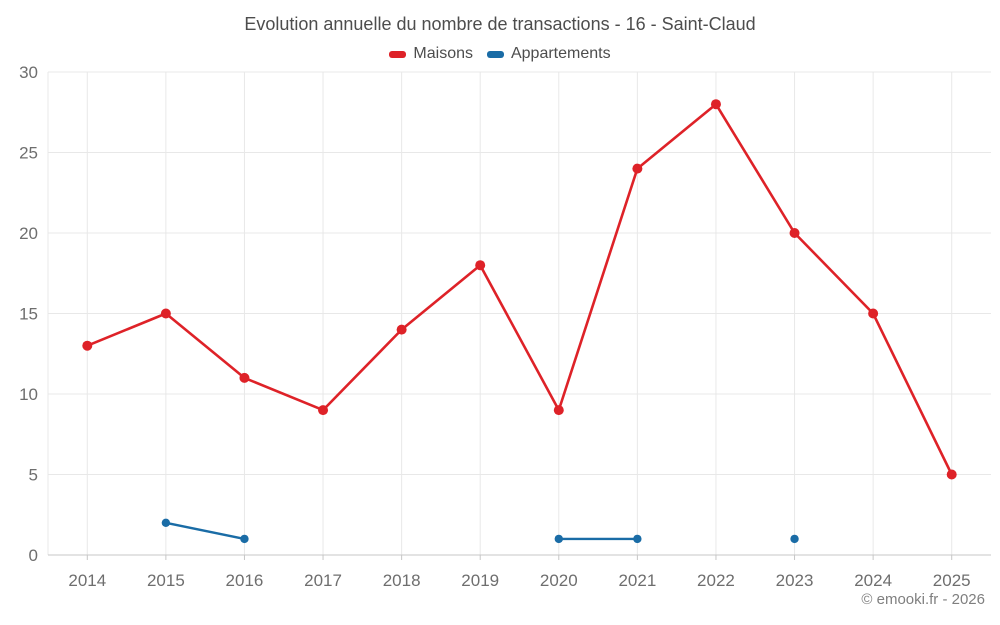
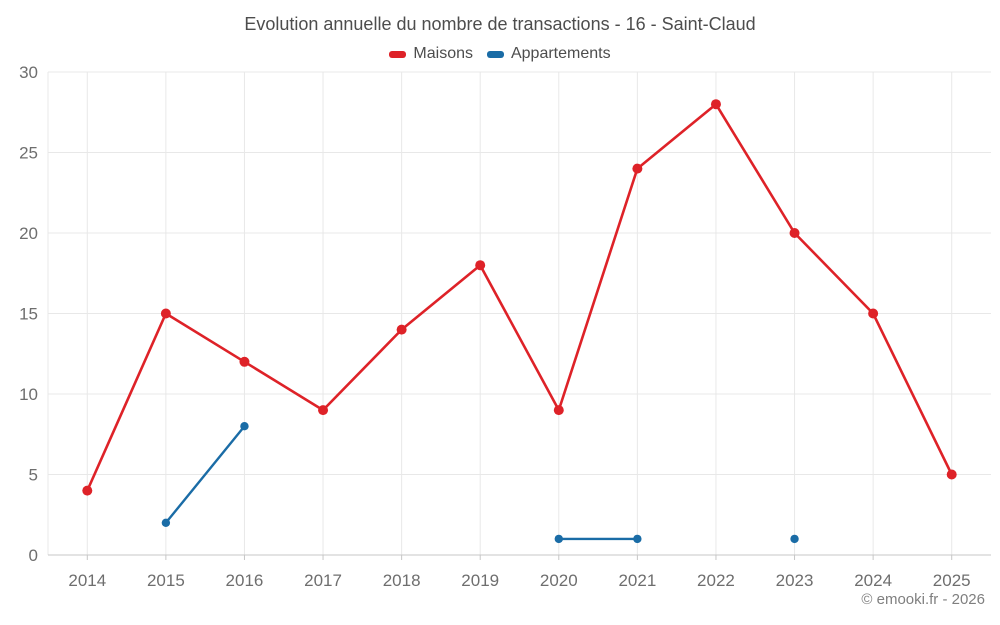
Maisons/2014: 13 -> 4
Maisons/2016: 11 -> 12
Appartements/2016: 1 -> 8
